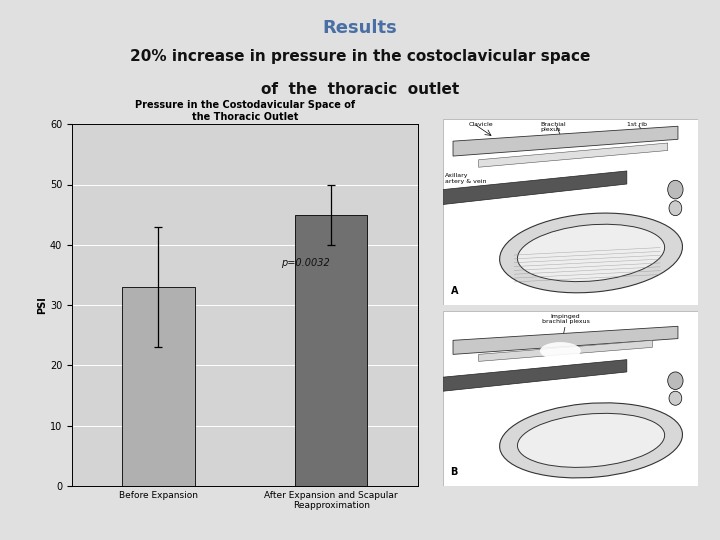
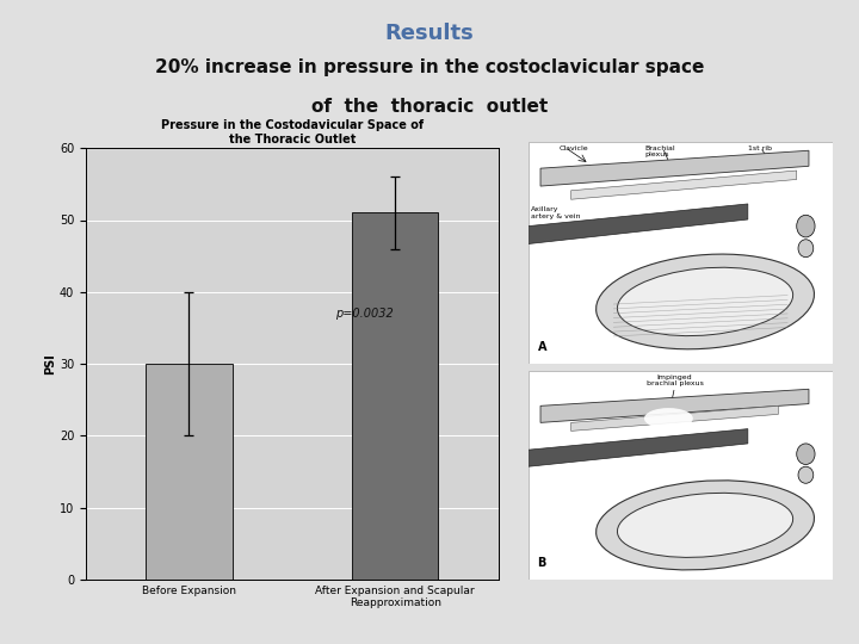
Before Expansion: 33 -> 30
After Expansion and Scapular Reapproximation: 45 -> 51
